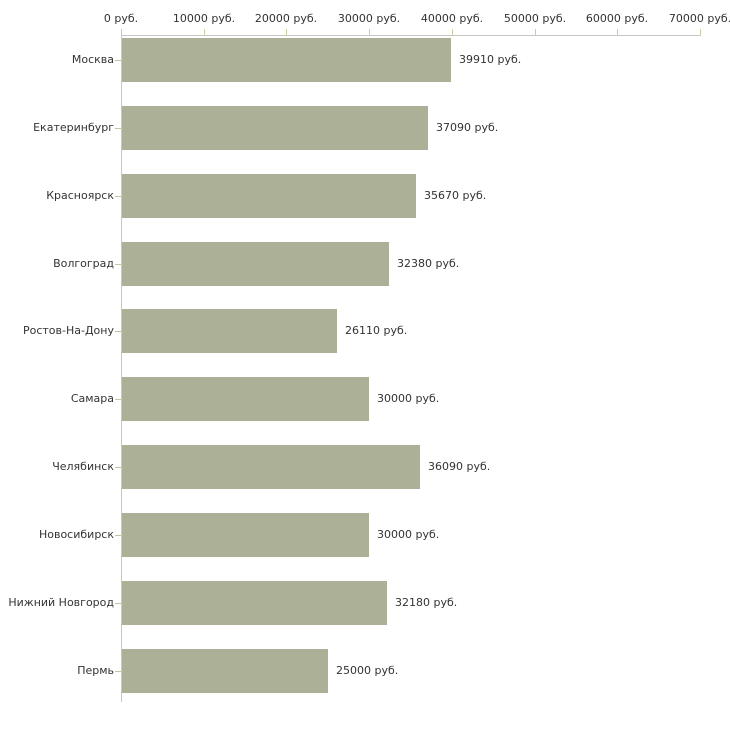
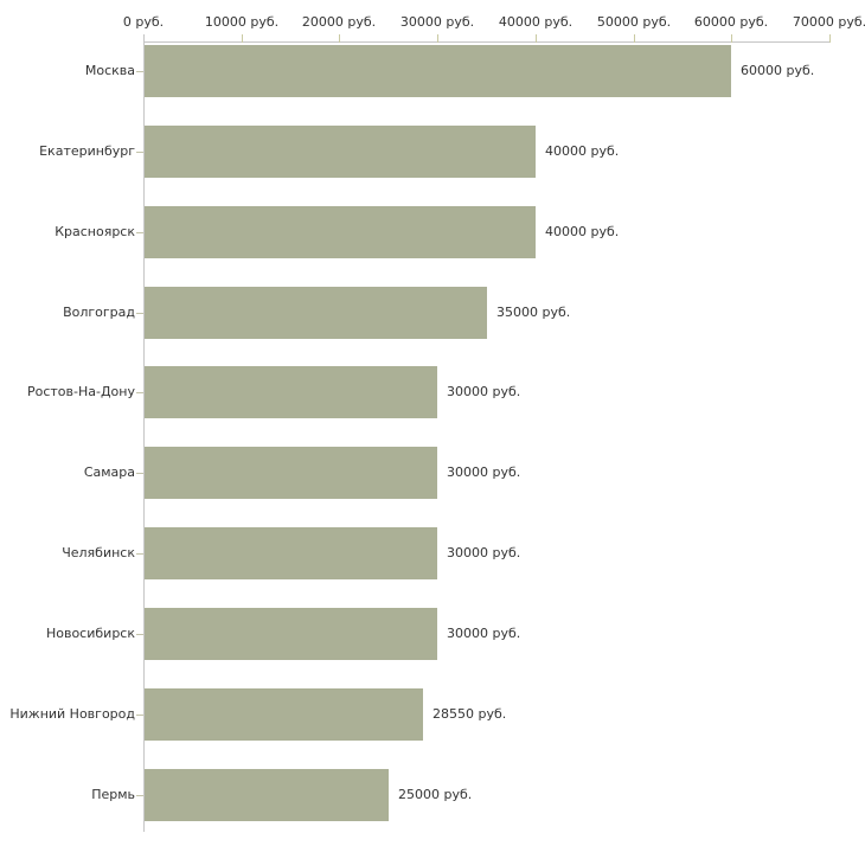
Москва: 39910 -> 60000
Екатеринбург: 37090 -> 40000
Красноярск: 35670 -> 40000
Волгоград: 32380 -> 35000
Ростов-На-Дону: 26110 -> 30000
Челябинск: 36090 -> 30000
Нижний Новгород: 32180 -> 28550
